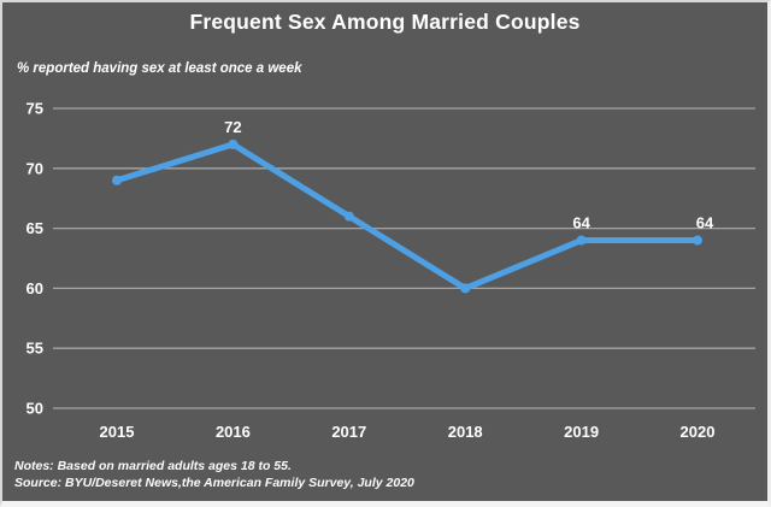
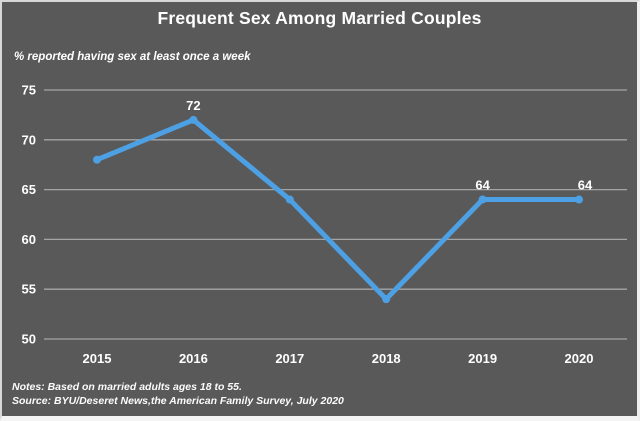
2015: 69 -> 68
2017: 66 -> 64
2018: 60 -> 54
